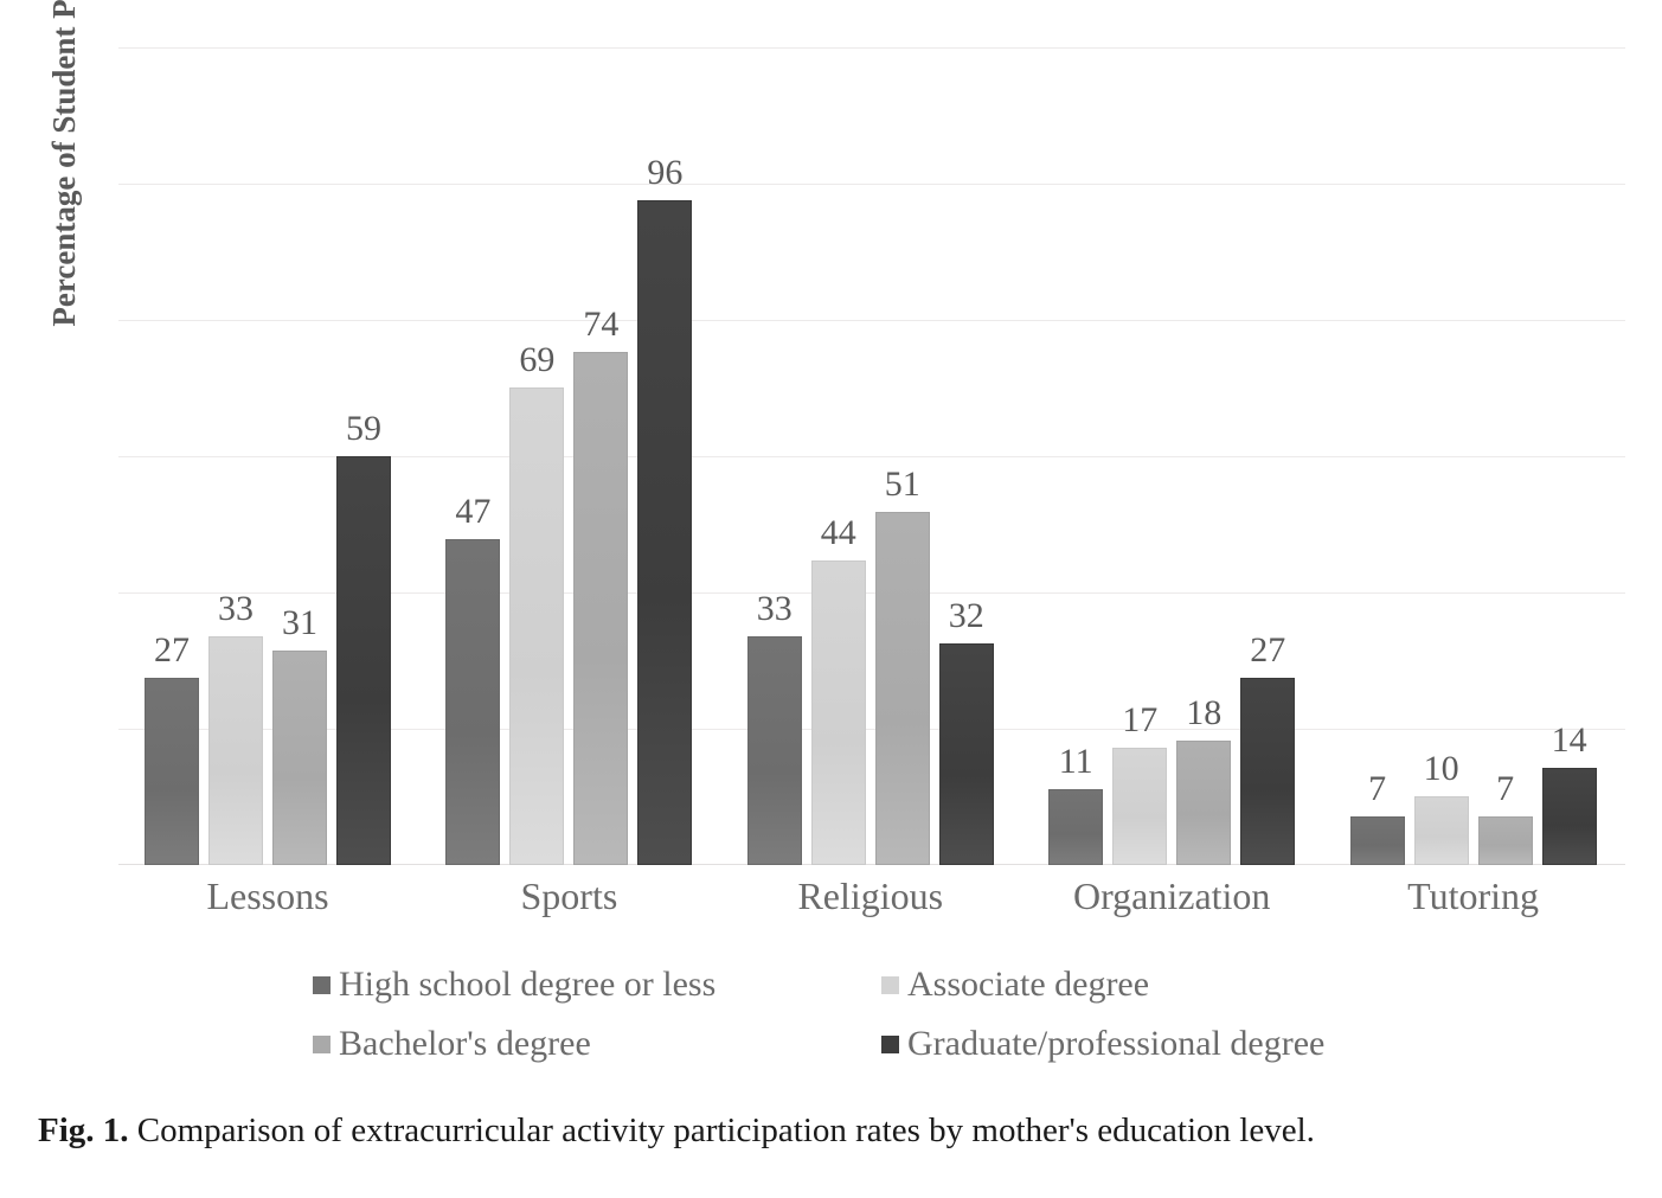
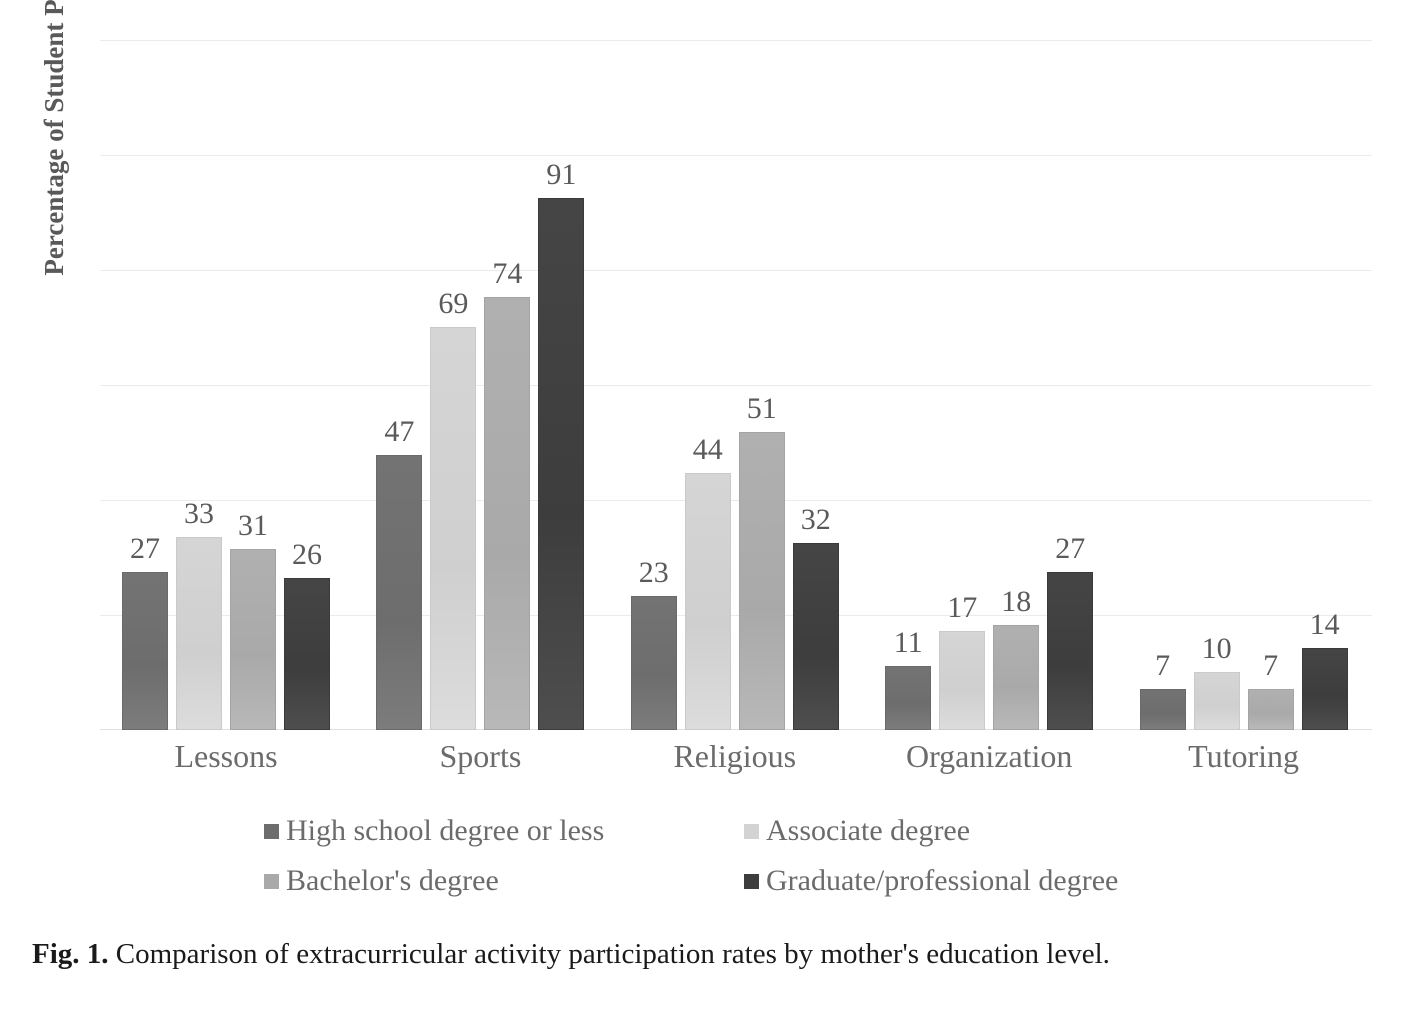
Graduate/professional degree/Lessons: 59 -> 26
Graduate/professional degree/Sports: 96 -> 91
High school degree or less/Religious: 33 -> 23
